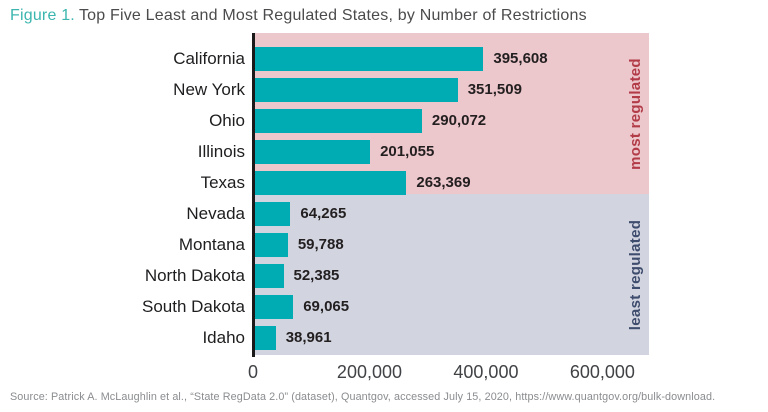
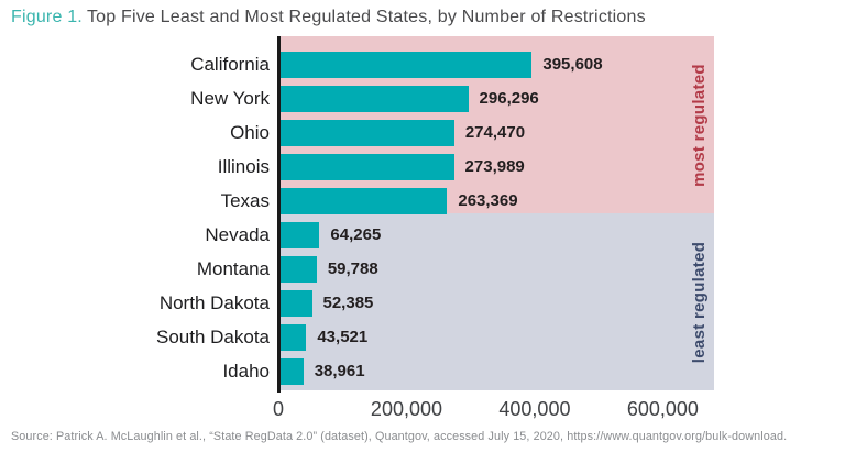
New York: 351,509 -> 296,296
Ohio: 290,072 -> 274,470
Illinois: 201,055 -> 273,989
South Dakota: 69,065 -> 43,521
